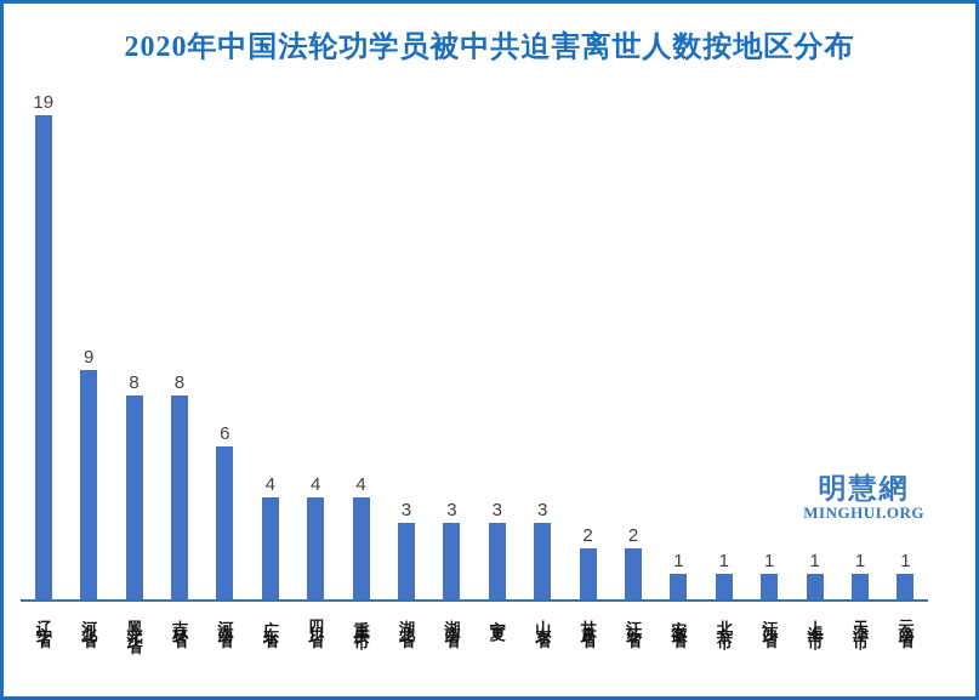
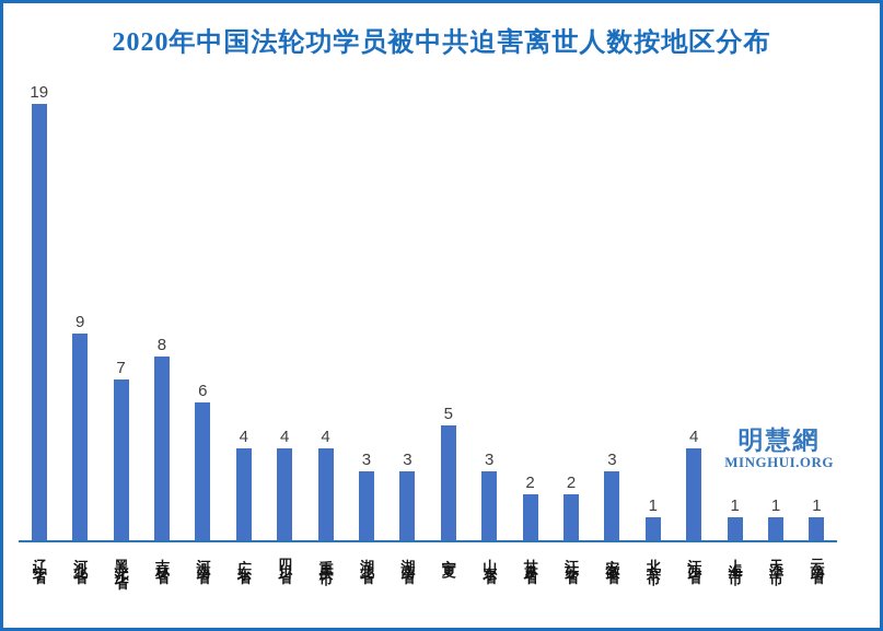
黑龙江省: 8 -> 7
宁夏: 3 -> 5
安徽省: 1 -> 3
江西省: 1 -> 4
